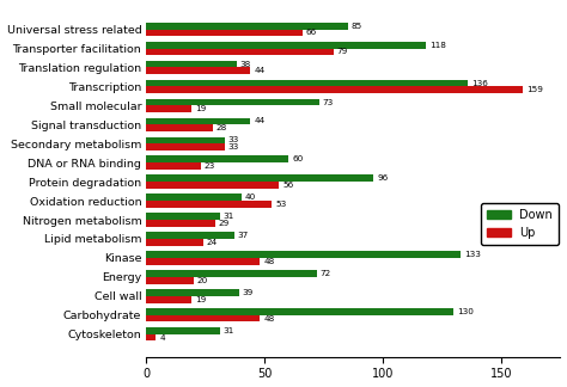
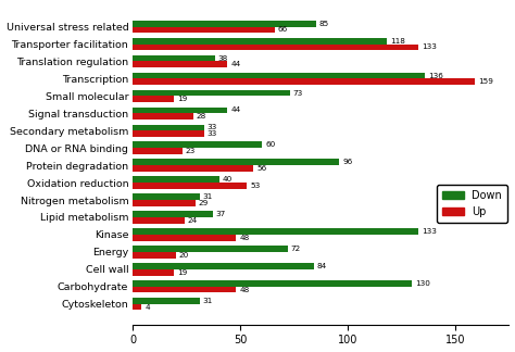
Up/Transporter facilitation: 79 -> 133
Down/Cell wall: 39 -> 84
